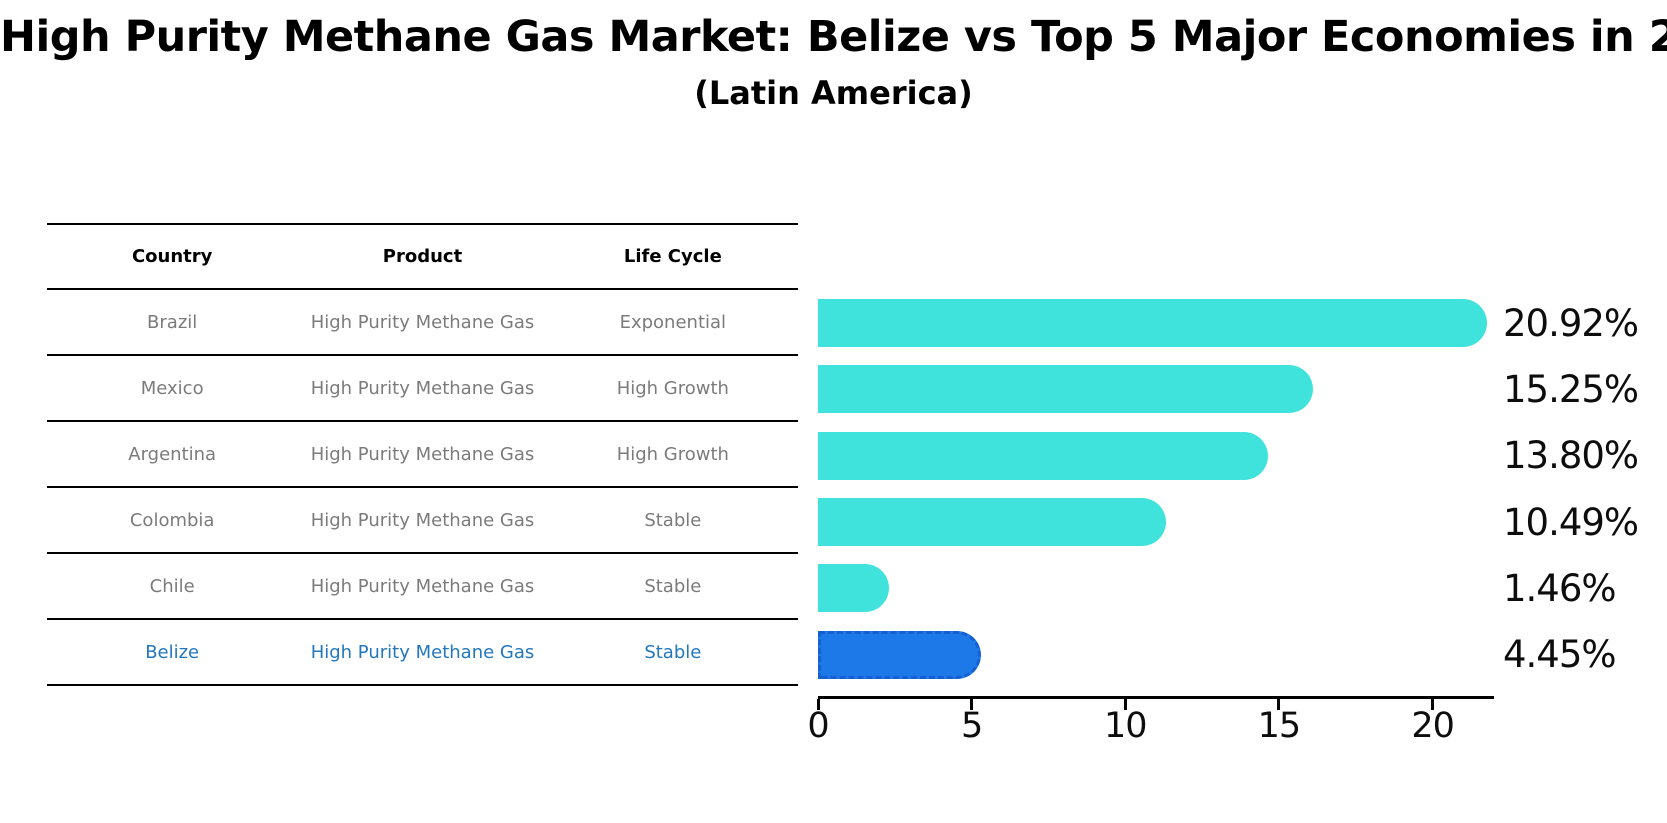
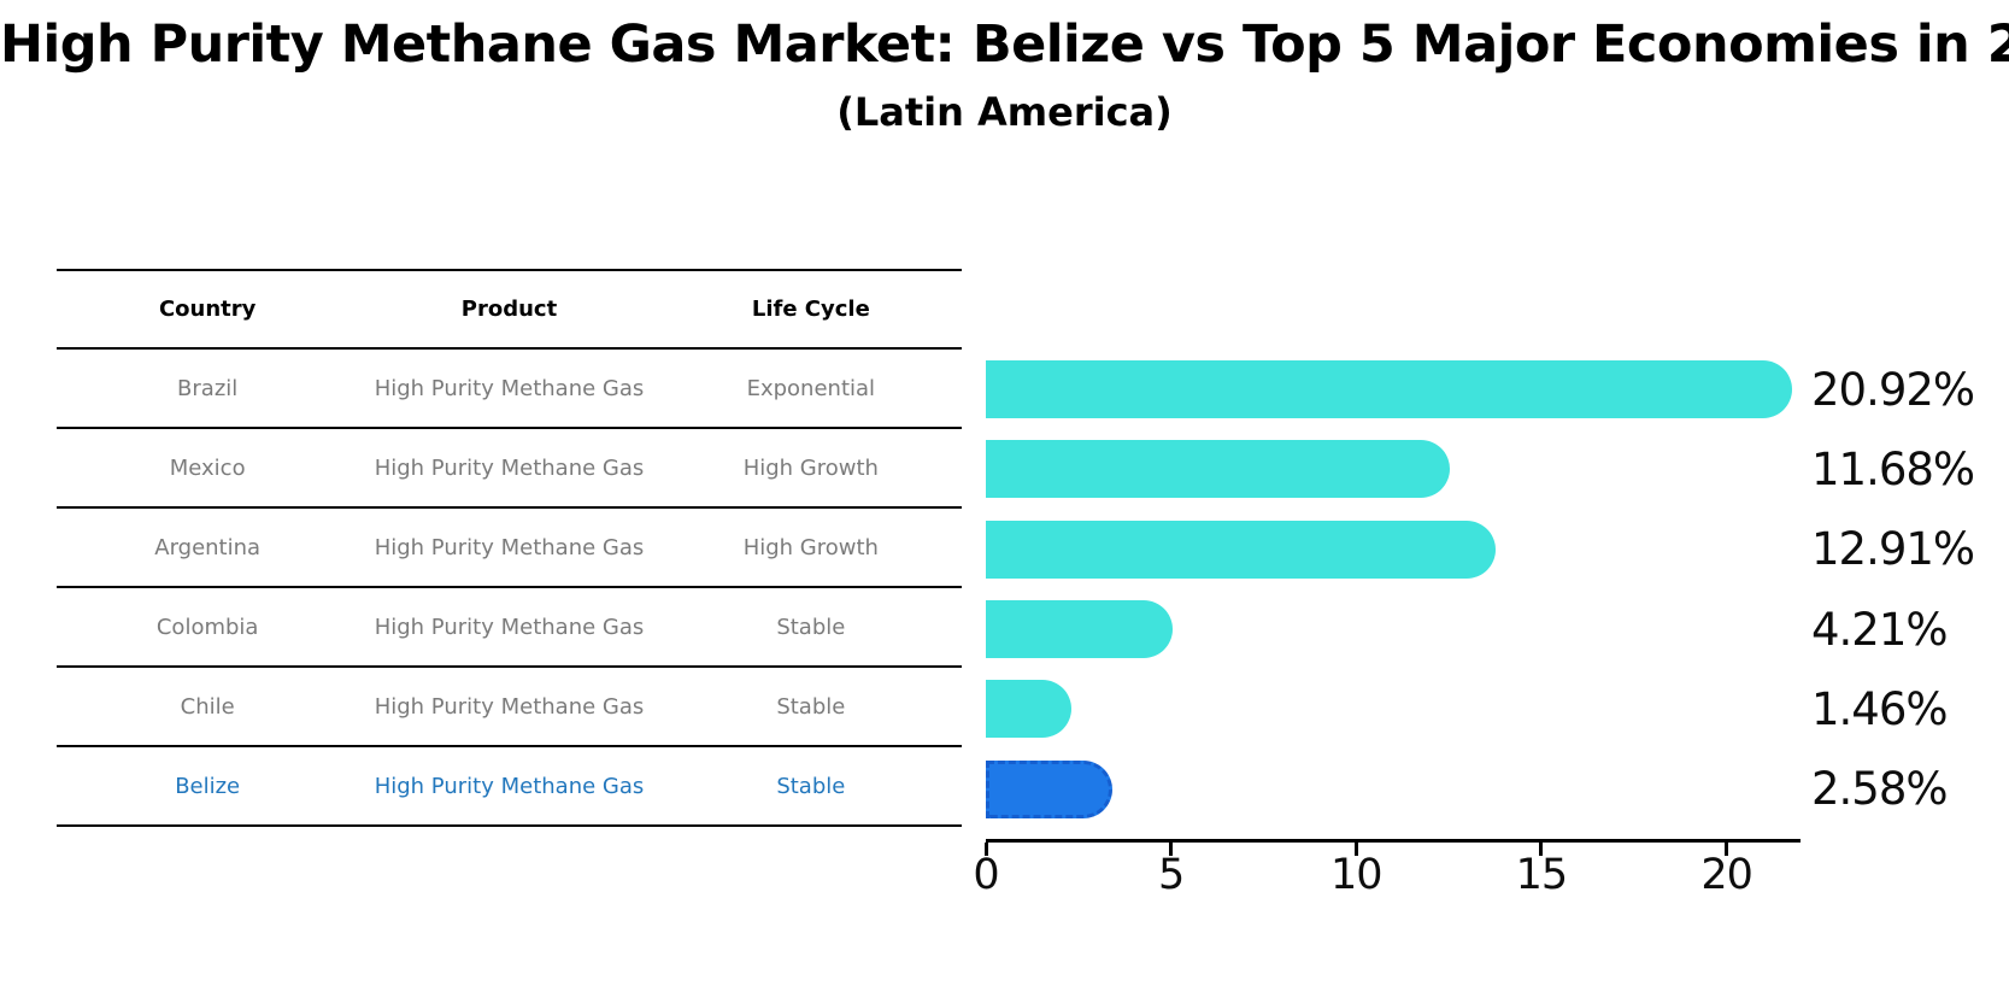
Mexico: 15.25% -> 11.68%
Argentina: 13.80% -> 12.91%
Colombia: 10.49% -> 4.21%
Belize: 4.45% -> 2.58%
